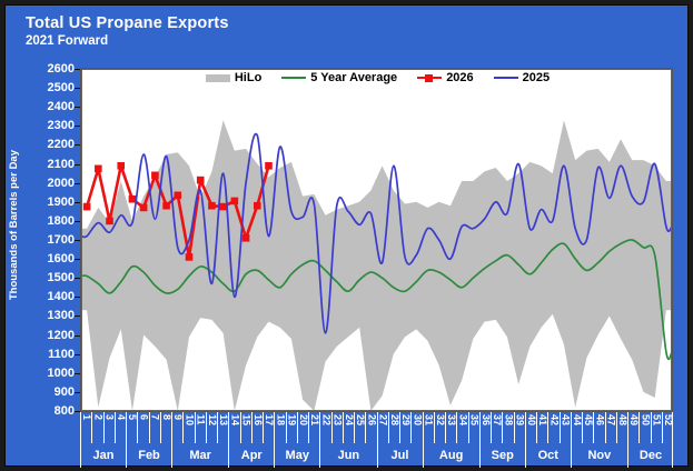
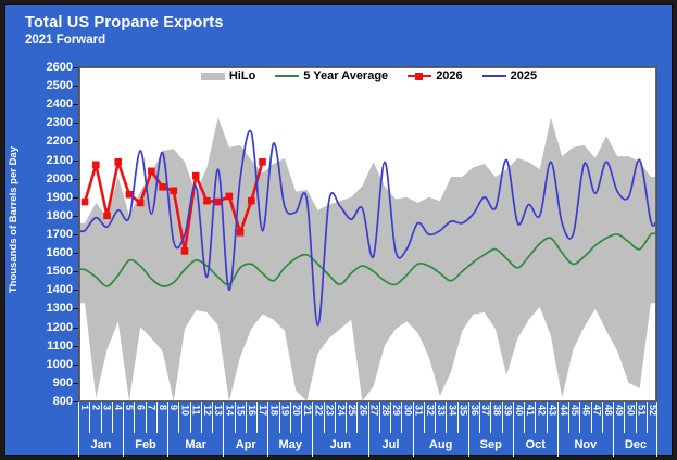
2026/8: 1880 -> 1960
2025/33: 1600 -> 1720
5 Year Average/52: 1110 -> 1700
